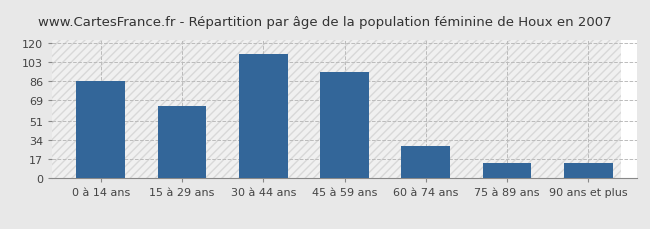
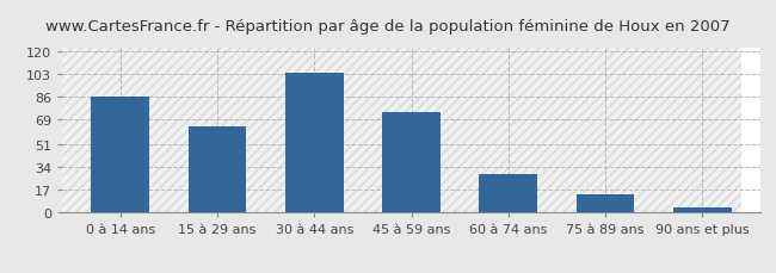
30 à 44 ans: 110 -> 104
45 à 59 ans: 94 -> 75
90 ans et plus: 14 -> 4
